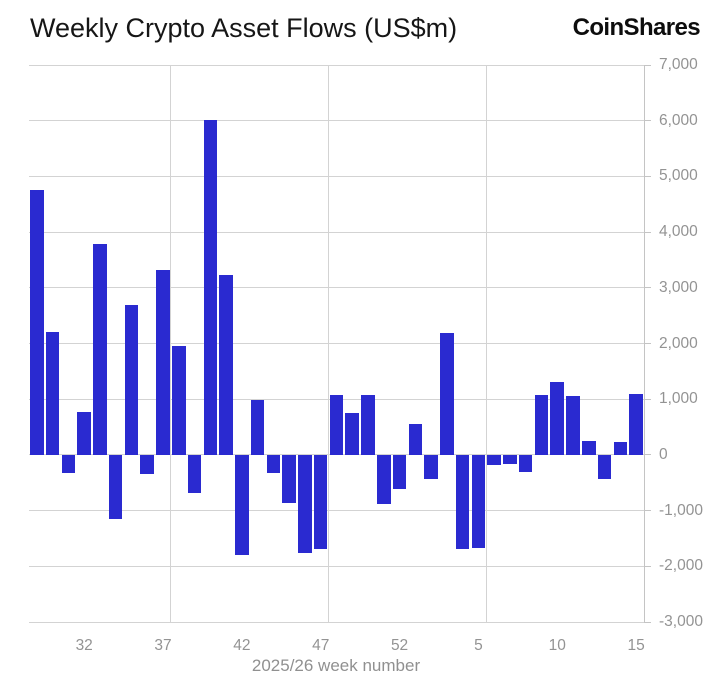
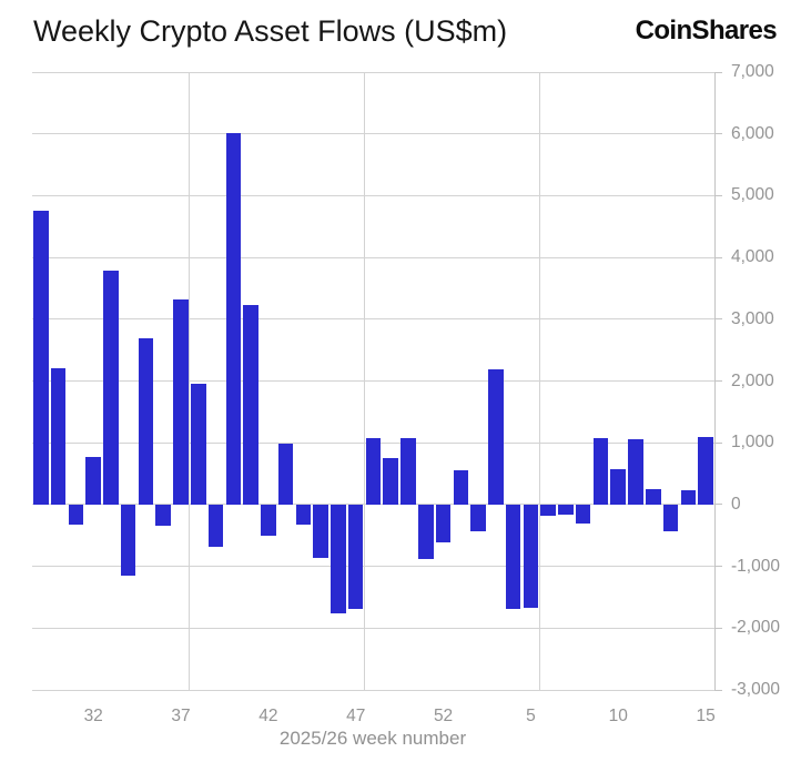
42: -1800 -> -500
10: 1300 -> 600
